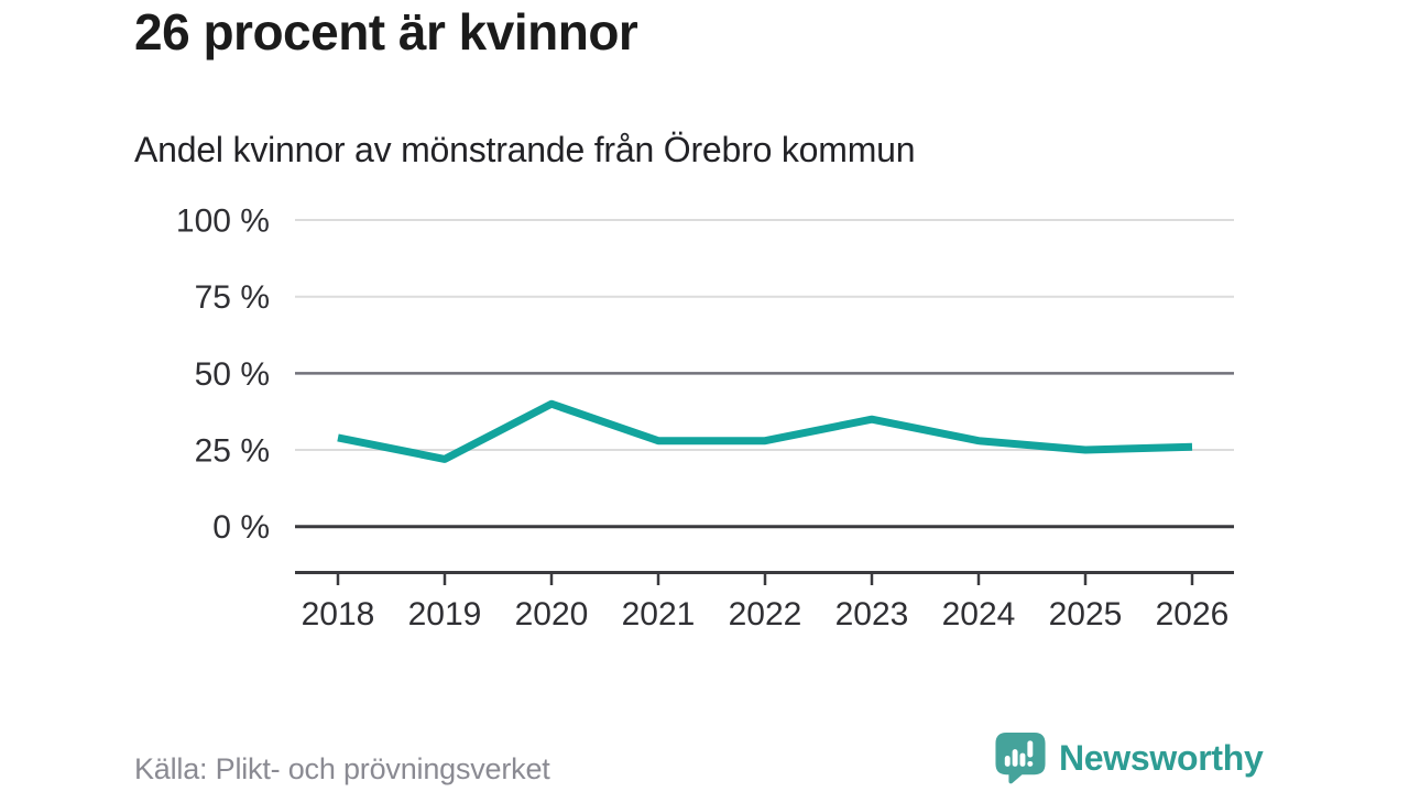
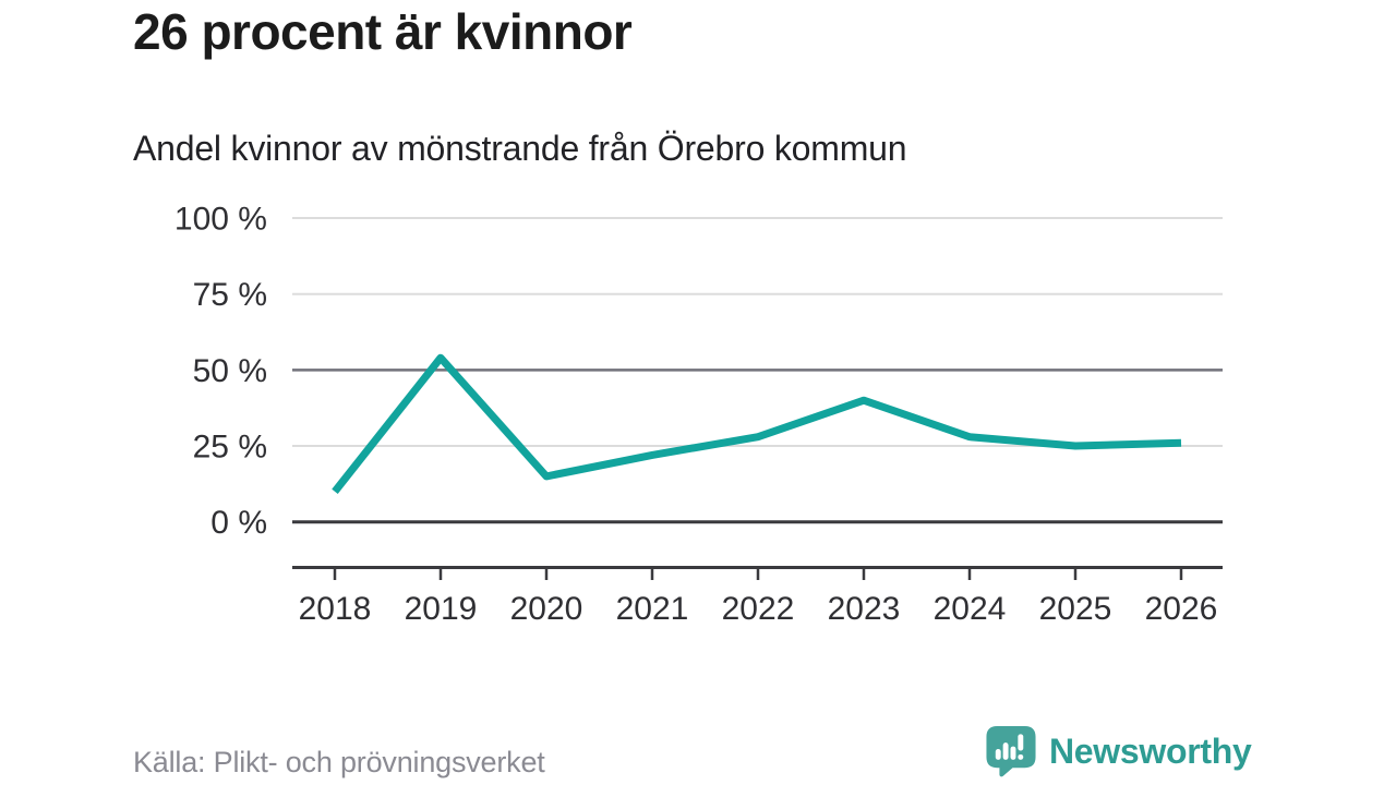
2018: 29% -> 10%
2019: 22% -> 54%
2020: 40% -> 15%
2021: 28% -> 22%
2023: 35% -> 40%
